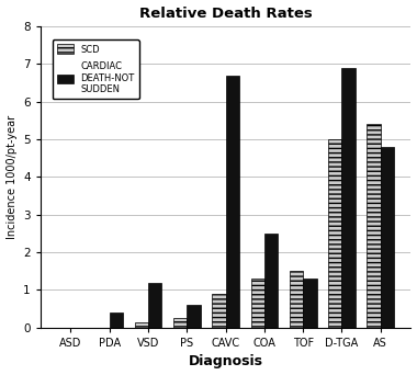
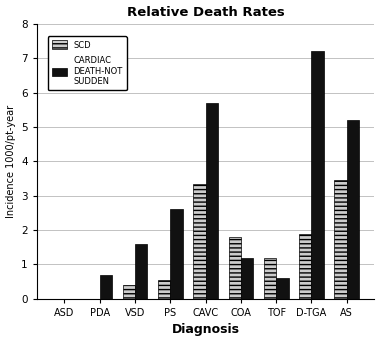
CARDIAC DEATH-NOT SUDDEN/PDA: 0.4 -> 0.7
SCD/VSD: 0.15 -> 0.40
CARDIAC DEATH-NOT SUDDEN/VSD: 1.2 -> 1.6
SCD/PS: 0.25 -> 0.55
CARDIAC DEATH-NOT SUDDEN/PS: 0.6 -> 2.6
SCD/CAVC: 0.90 -> 3.35
CARDIAC DEATH-NOT SUDDEN/CAVC: 6.7 -> 5.7
SCD/COA: 1.30 -> 1.80
CARDIAC DEATH-NOT SUDDEN/COA: 2.5 -> 1.2
SCD/TOF: 1.50 -> 1.20
CARDIAC DEATH-NOT SUDDEN/TOF: 1.3 -> 0.6
SCD/D-TGA: 5.00 -> 1.90
CARDIAC DEATH-NOT SUDDEN/D-TGA: 6.9 -> 7.2
SCD/AS: 5.40 -> 3.45
CARDIAC DEATH-NOT SUDDEN/AS: 4.8 -> 5.2
